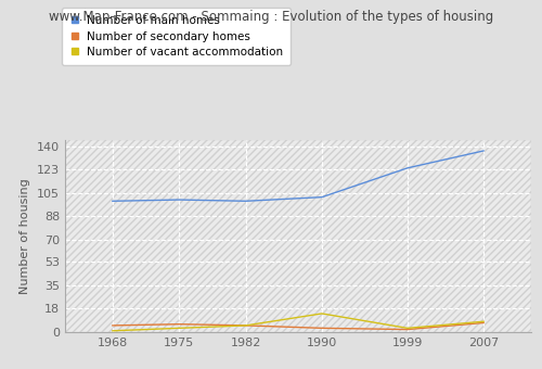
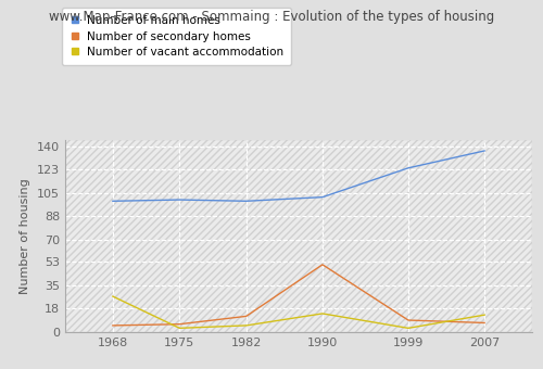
Number of vacant accommodation/1968: 1 -> 27
Number of secondary homes/1982: 5 -> 12
Number of secondary homes/1990: 3 -> 51
Number of secondary homes/1999: 2 -> 9
Number of vacant accommodation/2007: 8 -> 13
